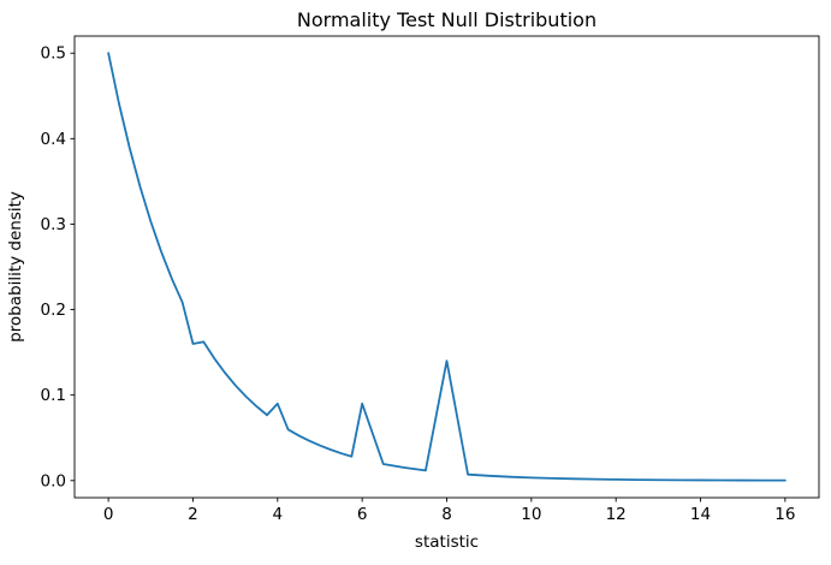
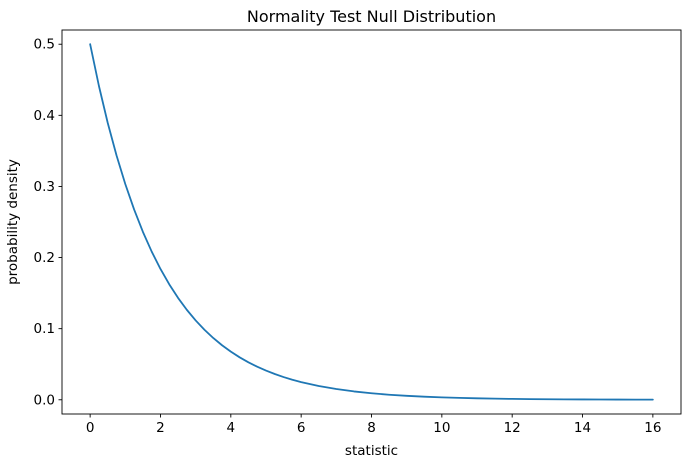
2: 0.16 -> 0.18
4: 0.09 -> 0.07
6: 0.09 -> 0.02
8: 0.14 -> 0.01
